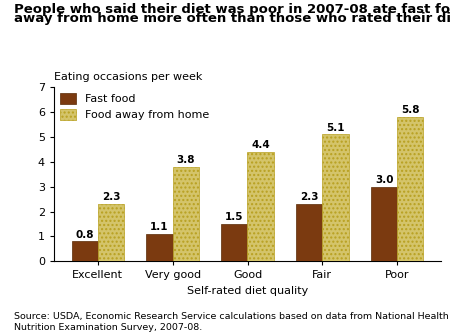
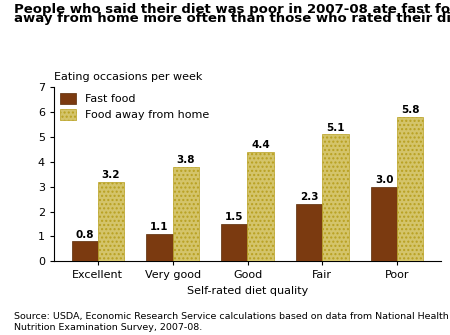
Food away from home/Excellent: 2.3 -> 3.2
